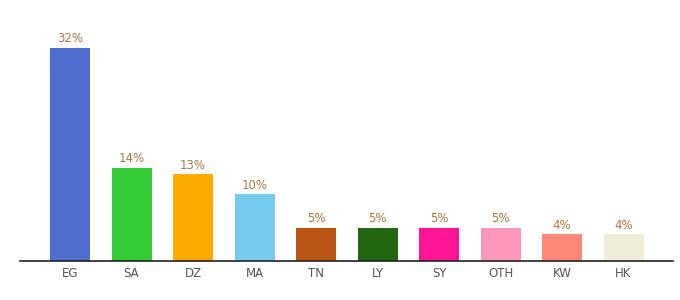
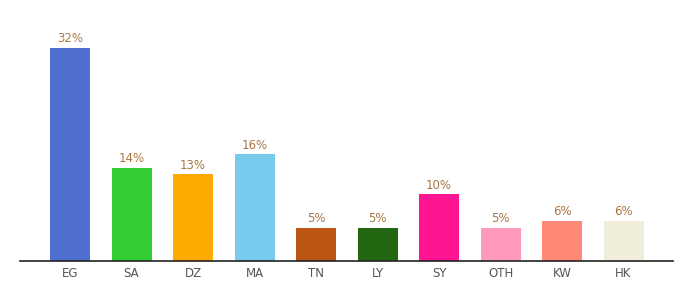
MA: 10% -> 16%
SY: 5% -> 10%
KW: 4% -> 6%
HK: 4% -> 6%
